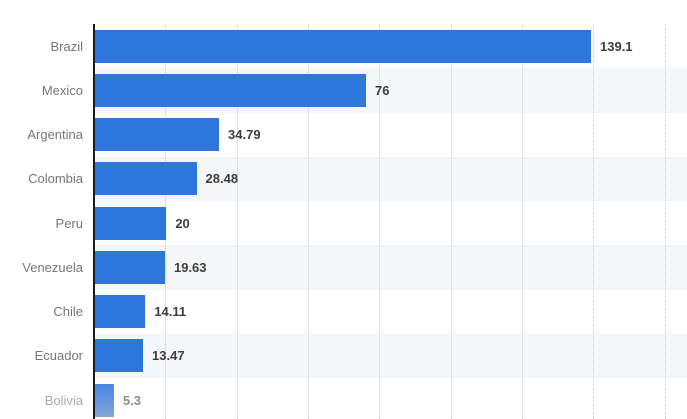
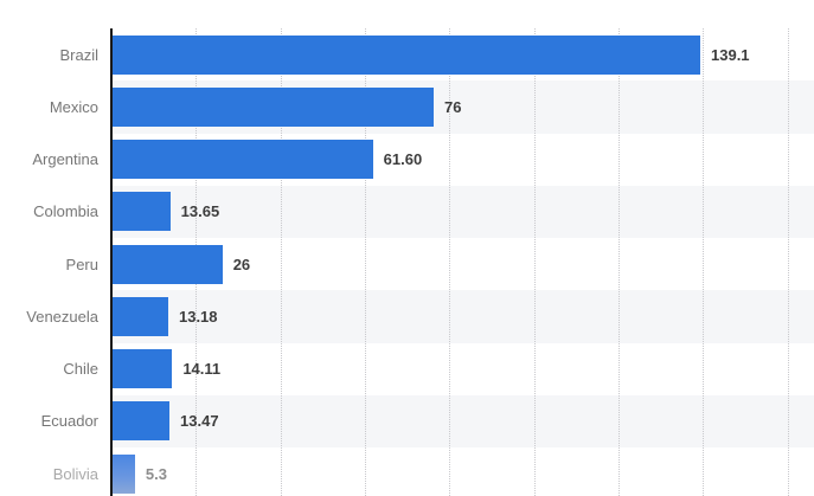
Argentina: 34.79 -> 61.60
Colombia: 28.48 -> 13.65
Peru: 20 -> 26
Venezuela: 19.63 -> 13.18
